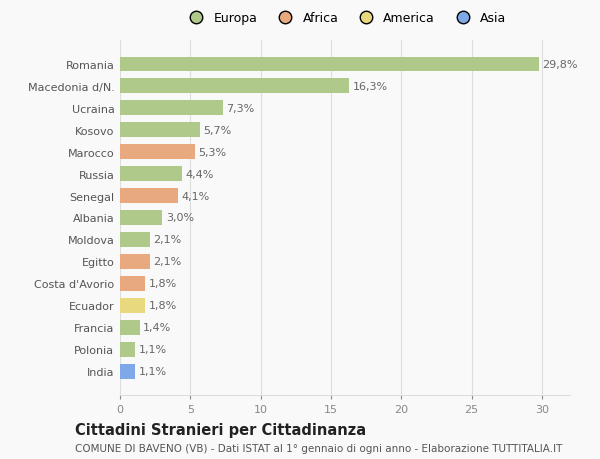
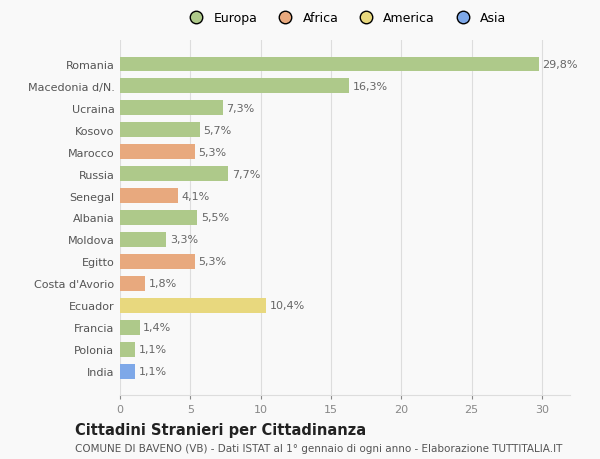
Russia: 4,4% -> 7,7%
Albania: 3,0% -> 5,5%
Moldova: 2,1% -> 3,3%
Egitto: 2,1% -> 5,3%
Ecuador: 1,8% -> 10,4%
